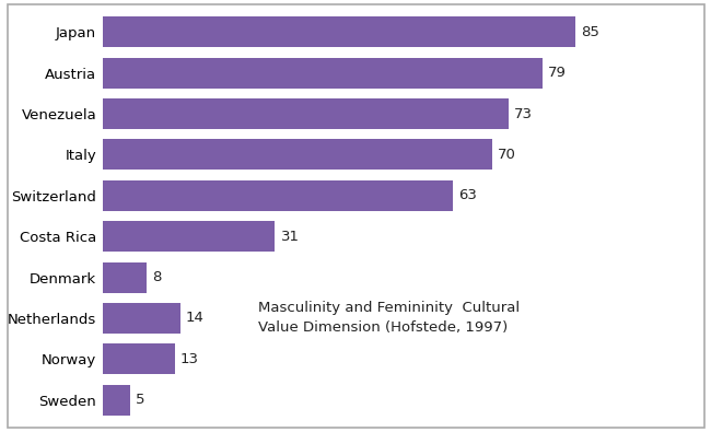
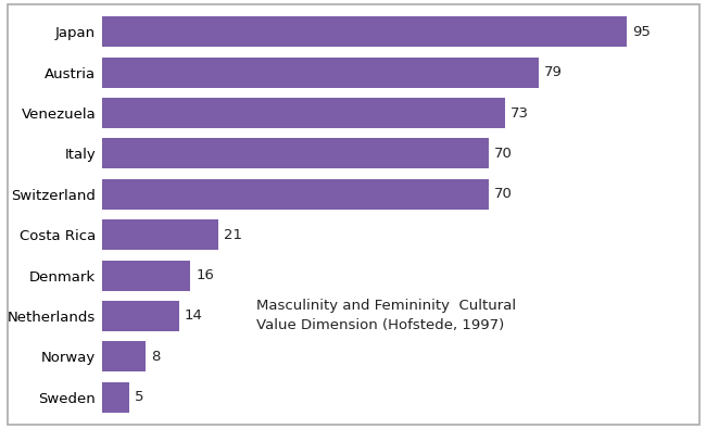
Japan: 85 -> 95
Switzerland: 63 -> 70
Costa Rica: 31 -> 21
Denmark: 8 -> 16
Norway: 13 -> 8
